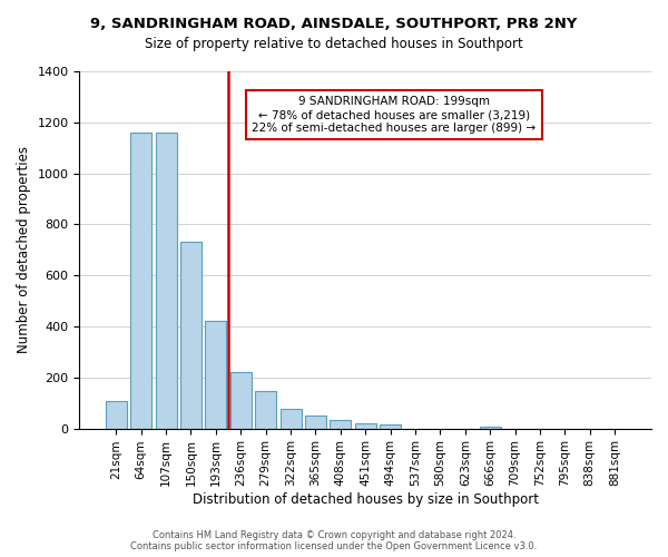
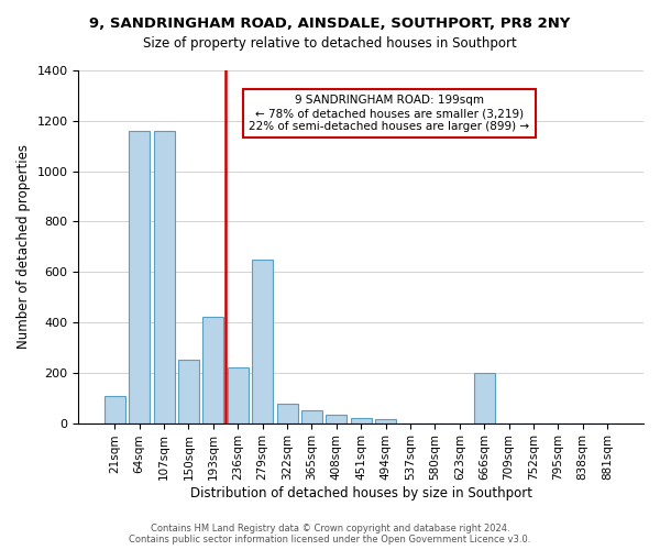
150sqm: 730 -> 250
279sqm: 148 -> 650
666sqm: 5 -> 200
